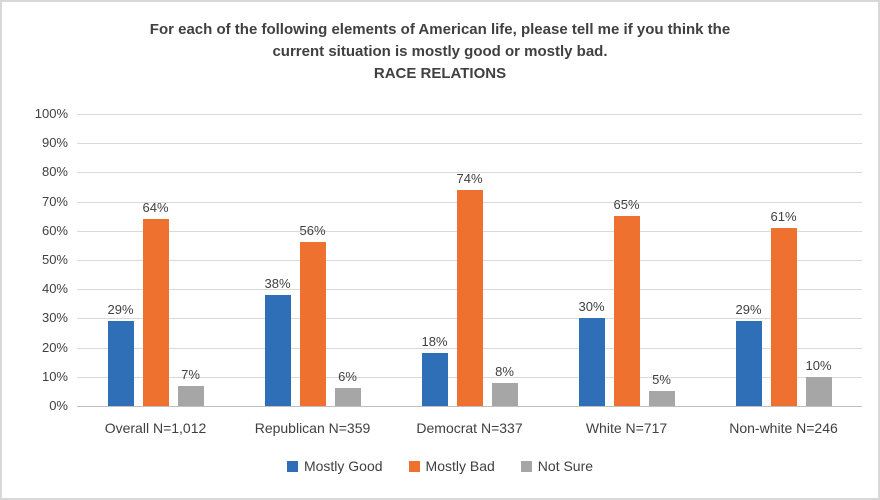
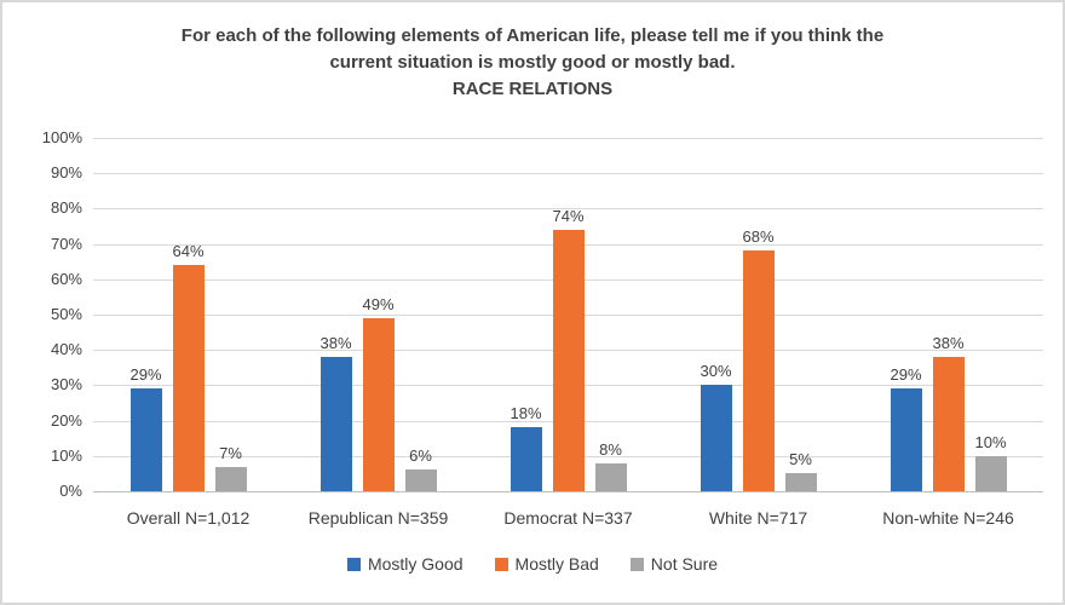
Mostly Bad/Republican N=359: 56% -> 49%
Mostly Bad/White N=717: 65% -> 68%
Mostly Bad/Non-white N=246: 61% -> 38%
